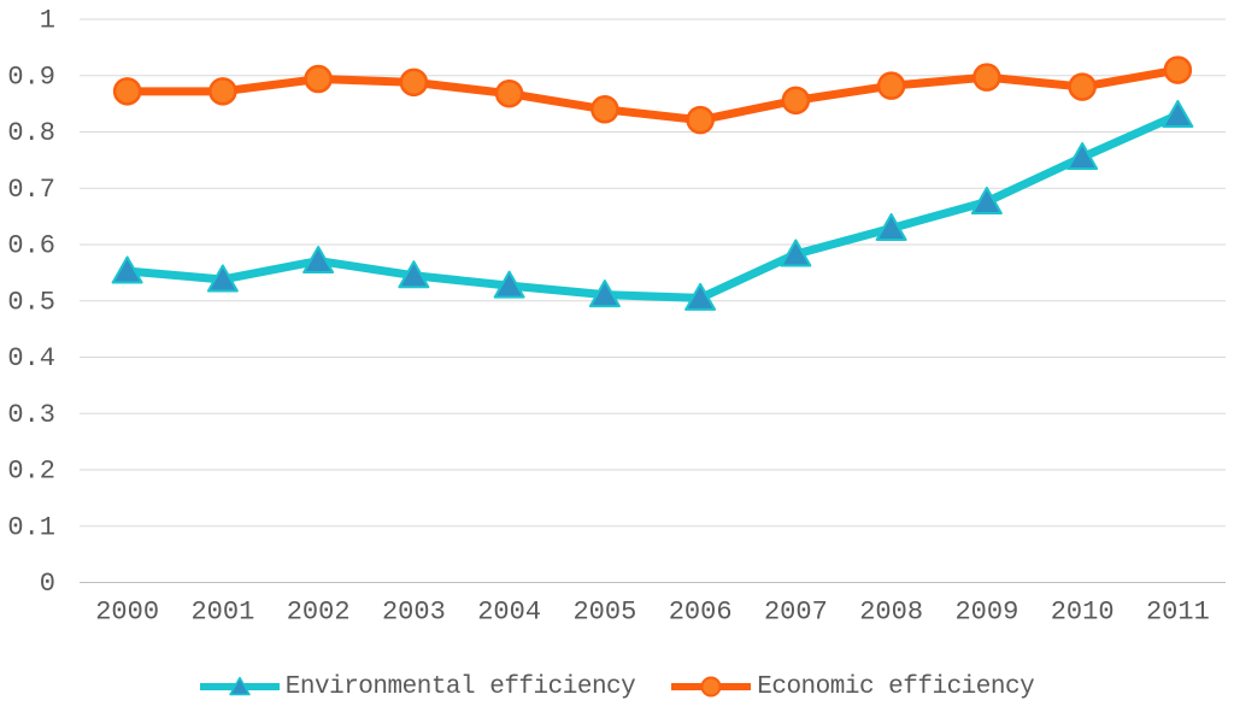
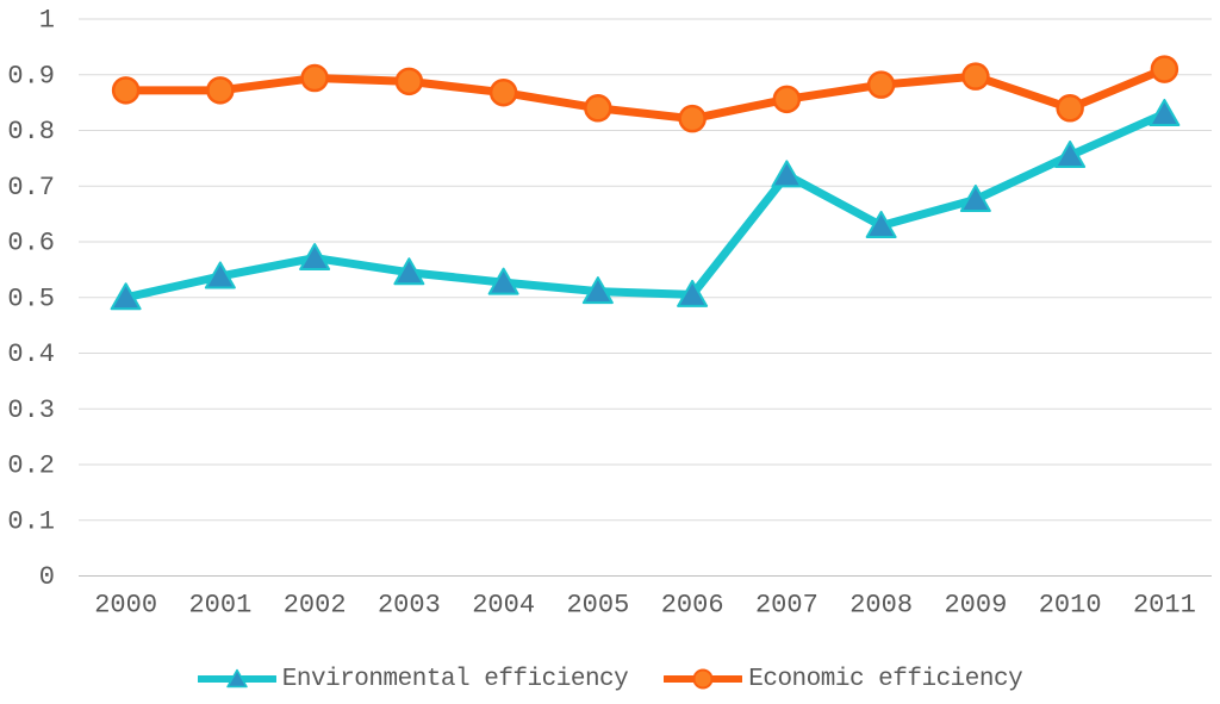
Environmental efficiency/2000: 0.55 -> 0.50
Environmental efficiency/2007: 0.58 -> 0.72
Economic efficiency/2010: 0.88 -> 0.84
